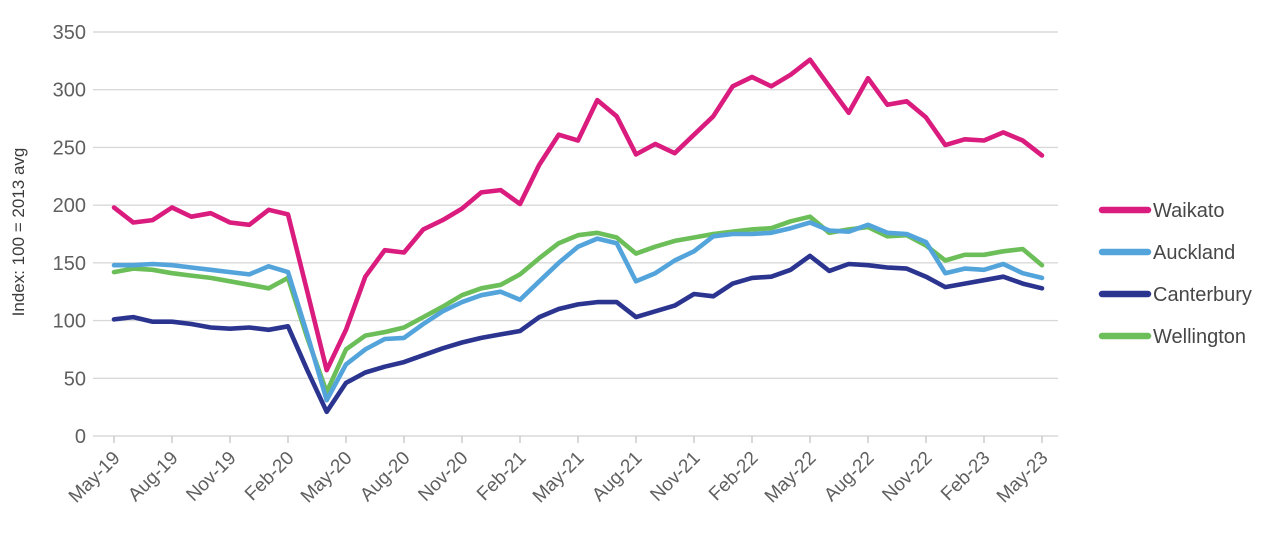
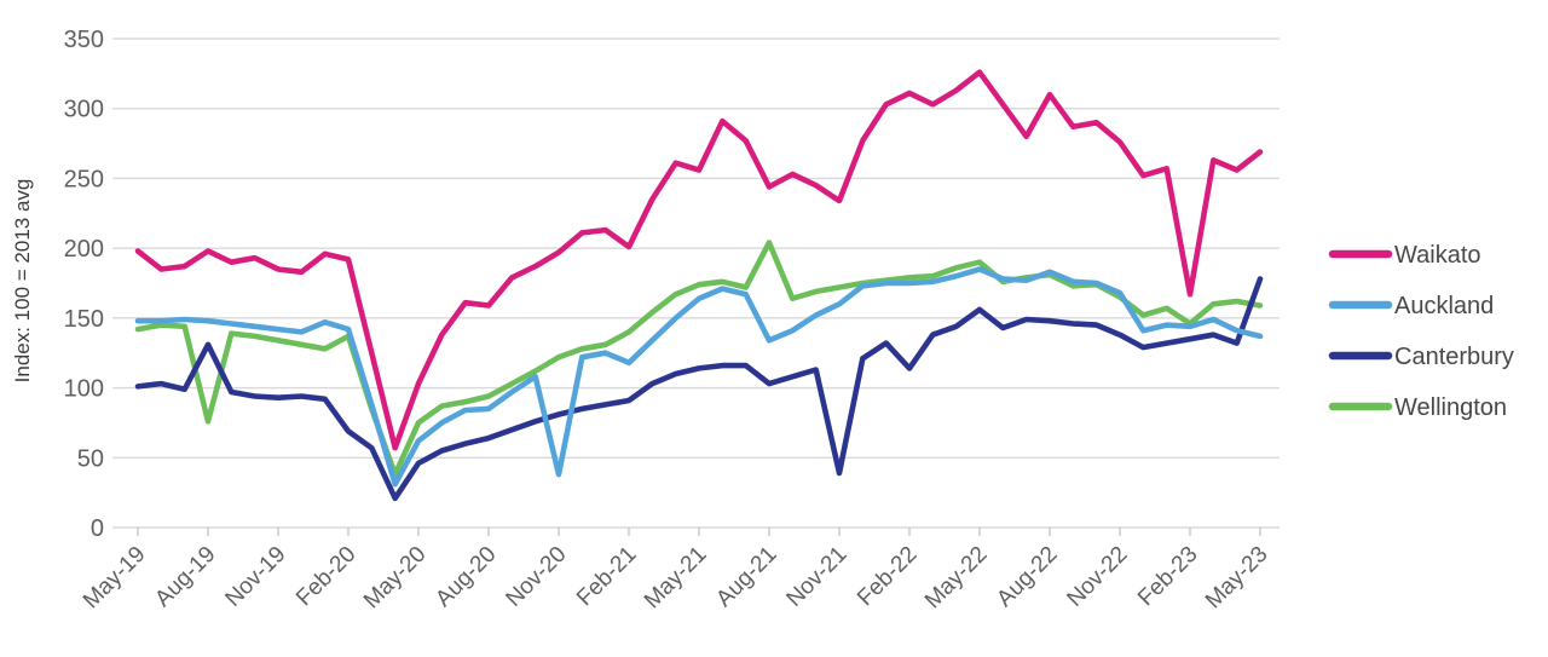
Canterbury/Aug-19: 99 -> 131
Wellington/Aug-19: 141 -> 76
Canterbury/Feb-20: 95 -> 69
Waikato/May-20: 92 -> 103
Auckland/Nov-20: 116 -> 38
Wellington/Aug-21: 158 -> 204
Waikato/Nov-21: 261 -> 234
Canterbury/Nov-21: 123 -> 39
Canterbury/Feb-22: 137 -> 114
Waikato/Feb-23: 256 -> 167
Wellington/Feb-23: 157 -> 146
Waikato/May-23: 243 -> 269
Canterbury/May-23: 128 -> 178
Wellington/May-23: 148 -> 159
